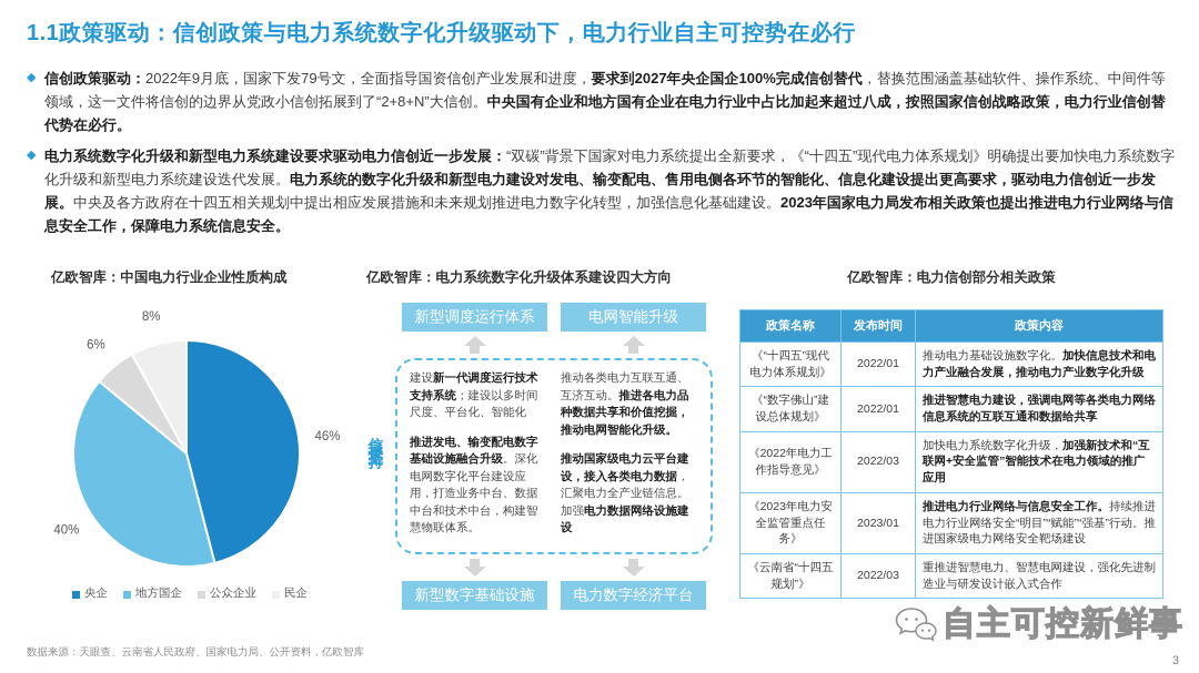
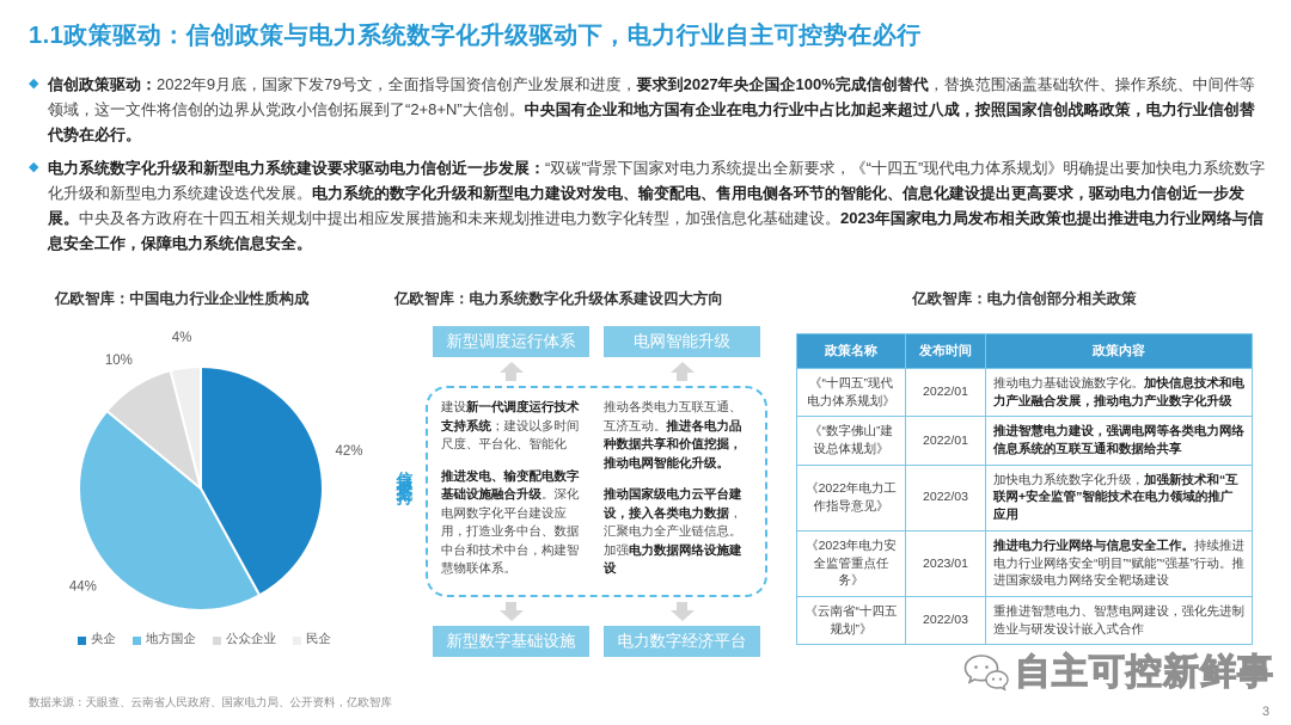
央企: 46% -> 42%
地方国企: 40% -> 44%
公众企业: 6% -> 10%
民企: 8% -> 4%
